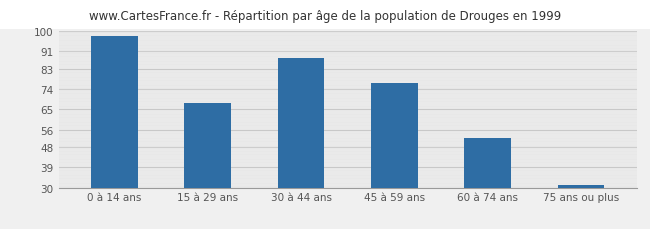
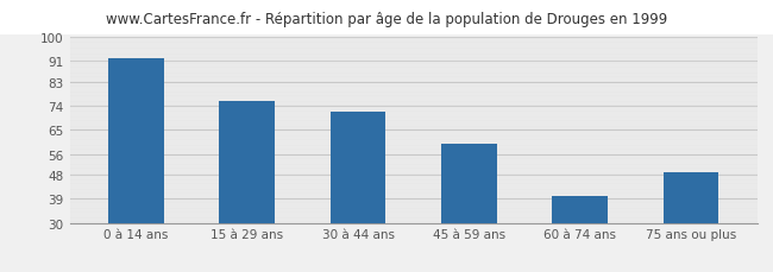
0 à 14 ans: 98 -> 92
15 à 29 ans: 68 -> 76
30 à 44 ans: 88 -> 72
45 à 59 ans: 77 -> 60
60 à 74 ans: 52 -> 40
75 ans ou plus: 31 -> 49
